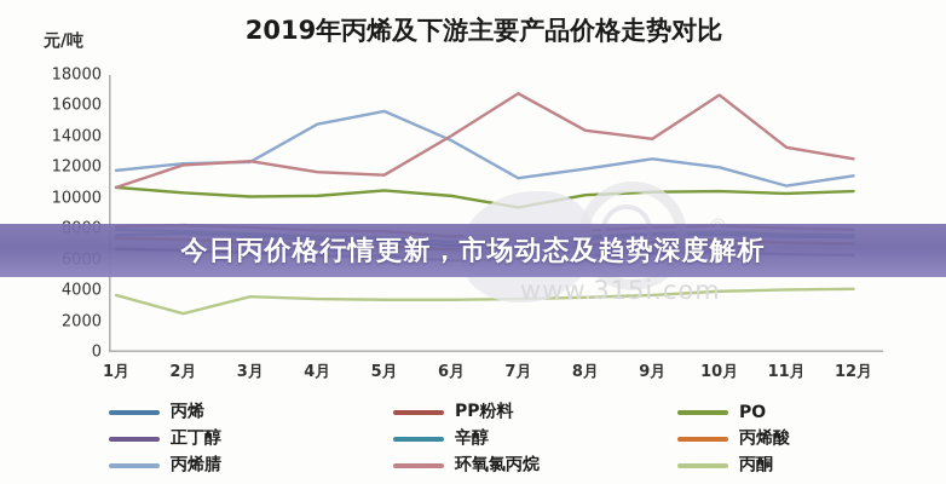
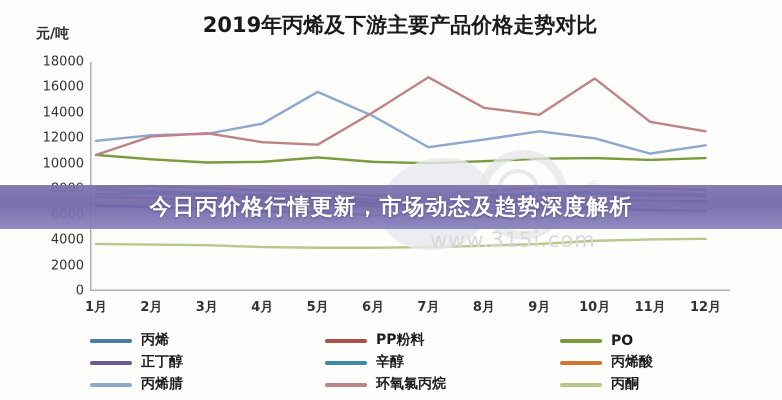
丙酮/2月: 2500 -> 3600
丙烯腈/4月: 14800 -> 13200
PO/7月: 9400 -> 10000
